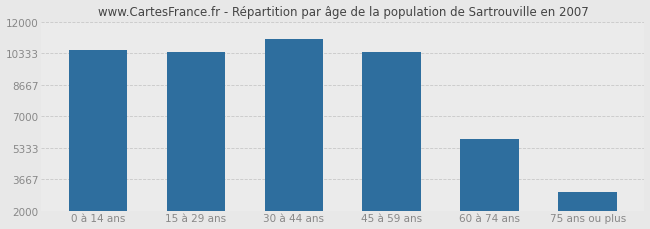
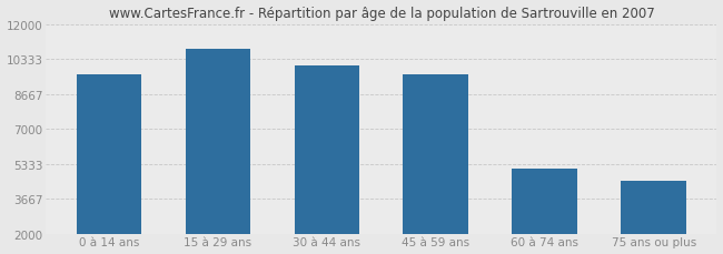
0 à 14 ans: 10500 -> 9600
15 à 29 ans: 10400 -> 10800
30 à 44 ans: 11000 -> 10000
45 à 59 ans: 10400 -> 9600
60 à 74 ans: 5800 -> 5100
75 ans ou plus: 3000 -> 4500
